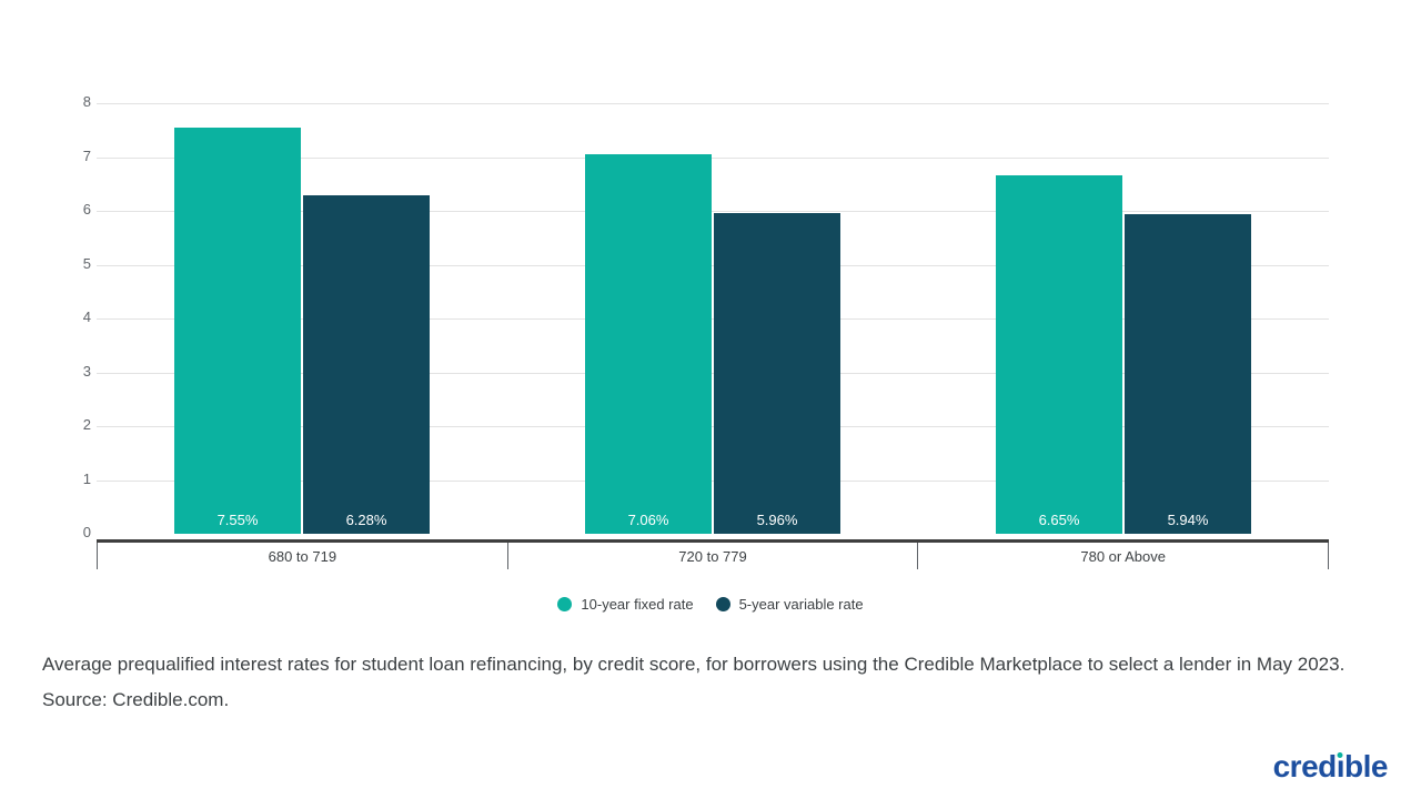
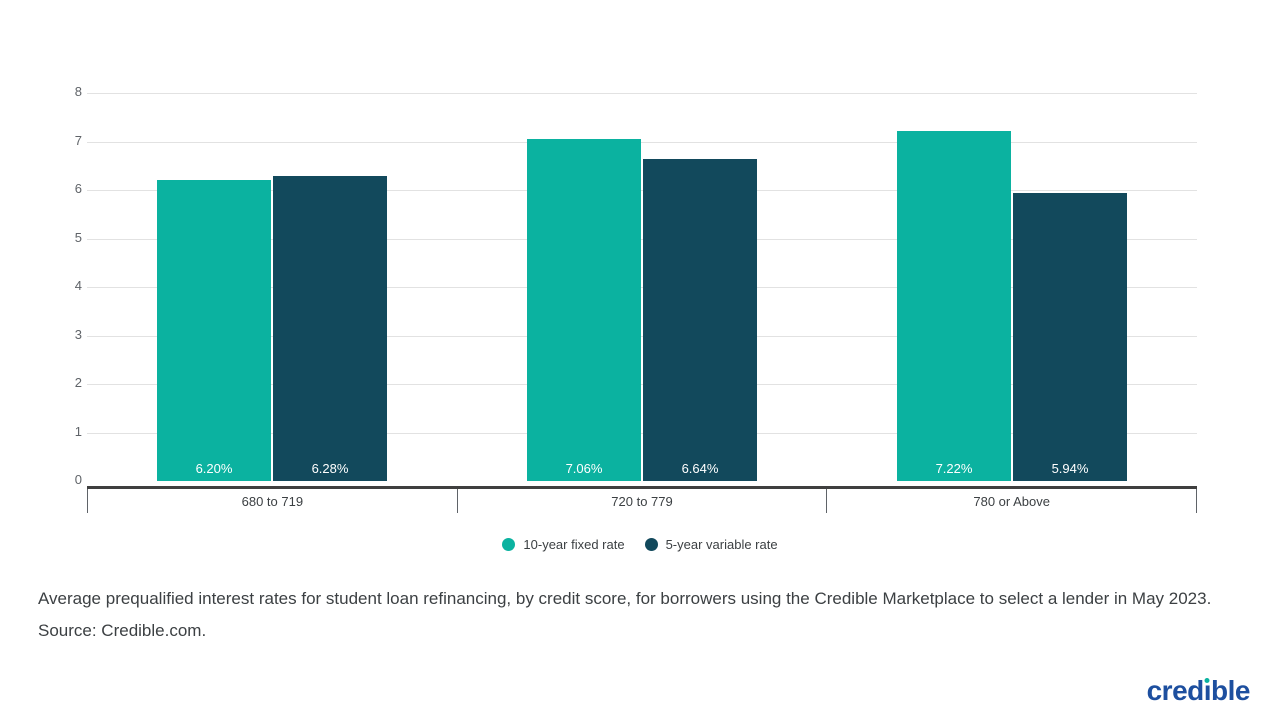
10-year fixed rate/680 to 719: 7.55% -> 6.20%
5-year variable rate/720 to 779: 5.96% -> 6.64%
10-year fixed rate/780 or Above: 6.65% -> 7.22%
